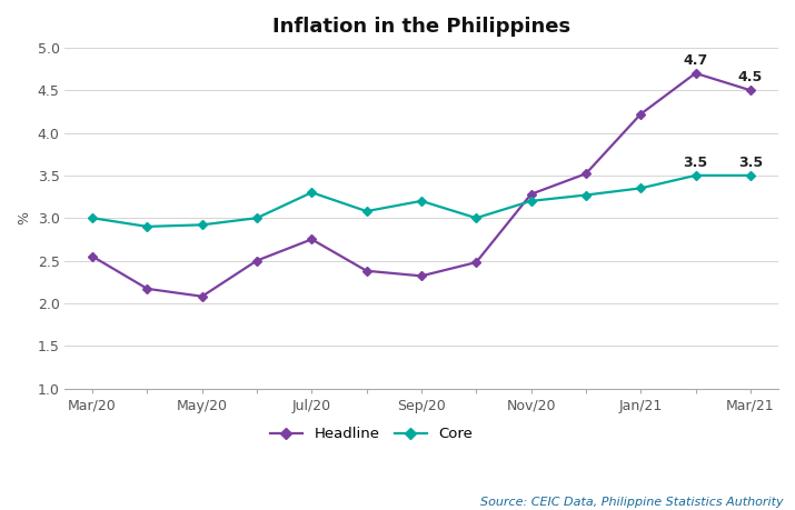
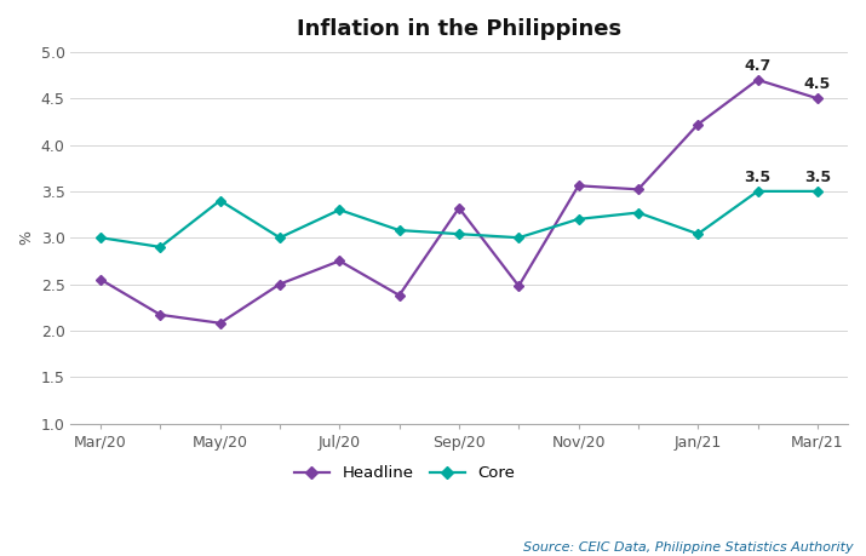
Core/May/20: 2.92 -> 3.40
Headline/Sep/20: 2.32 -> 3.32
Core/Sep/20: 3.20 -> 3.04
Headline/Nov/20: 3.28 -> 3.56
Core/Jan/21: 3.35 -> 3.04
